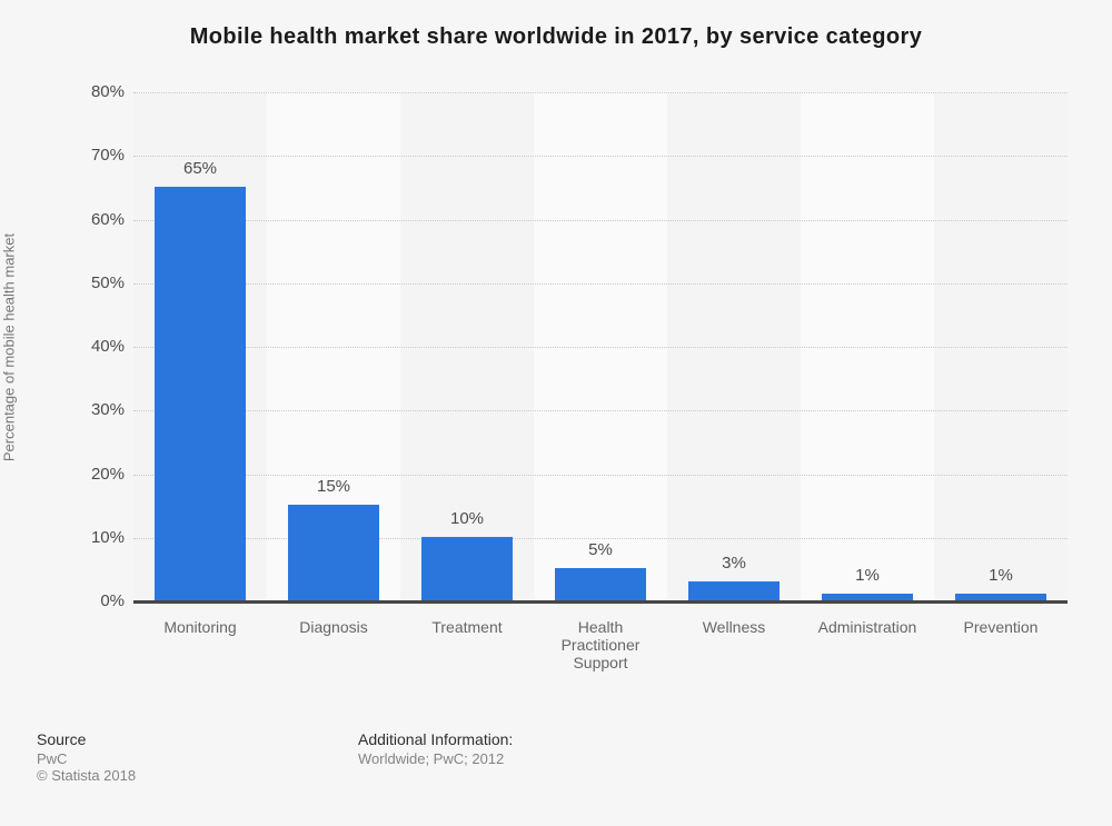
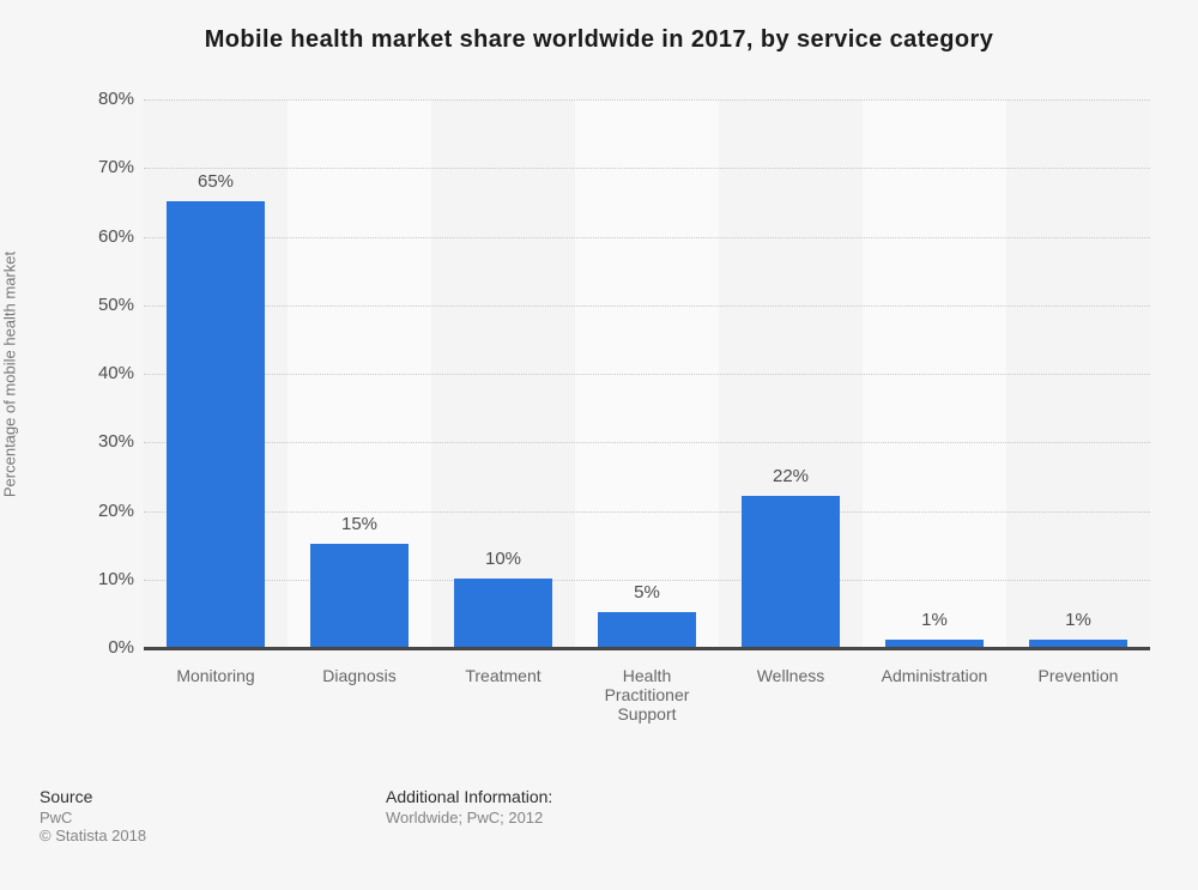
Wellness: 3% -> 22%
